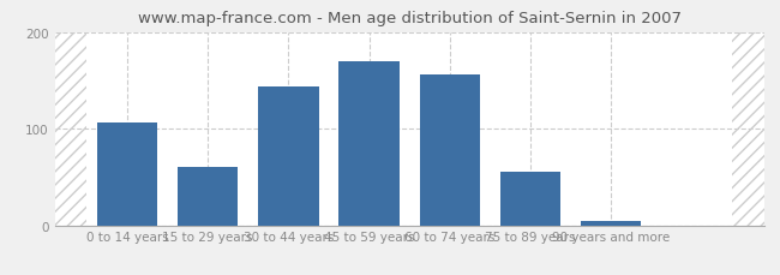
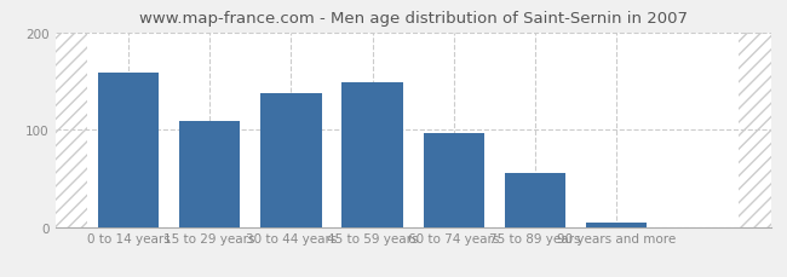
0 to 14 years: 106 -> 158
15 to 29 years: 60 -> 109
30 to 44 years: 144 -> 137
45 to 59 years: 170 -> 148
60 to 74 years: 156 -> 96
